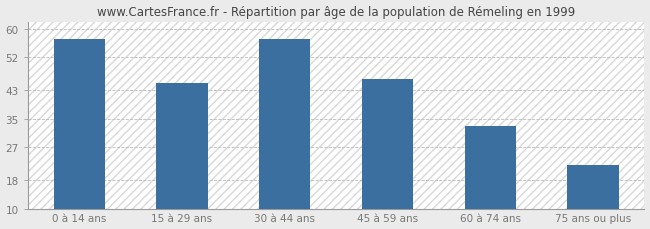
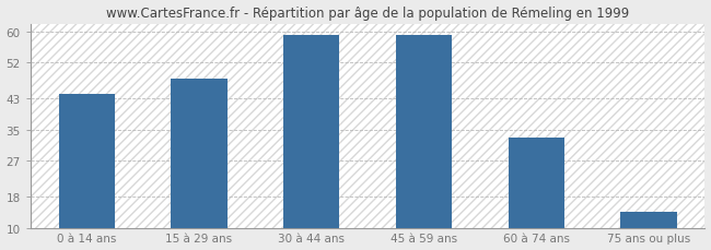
0 à 14 ans: 57 -> 44
15 à 29 ans: 45 -> 48
30 à 44 ans: 57 -> 59
45 à 59 ans: 46 -> 59
75 ans ou plus: 22 -> 14
